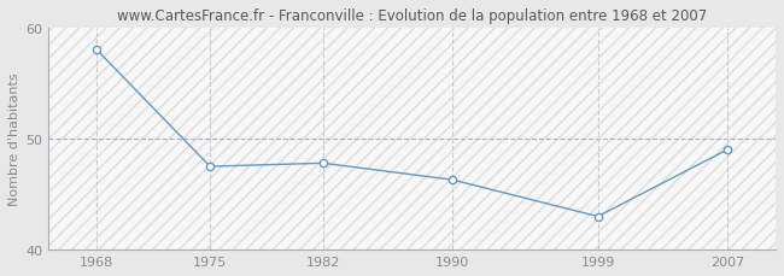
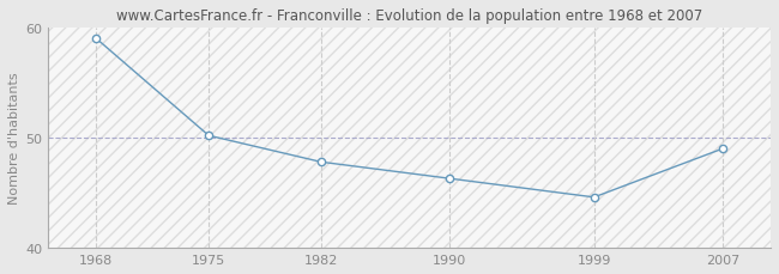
1968: 58.0 -> 59.0
1975: 47.5 -> 50.2
1999: 43.0 -> 44.6
